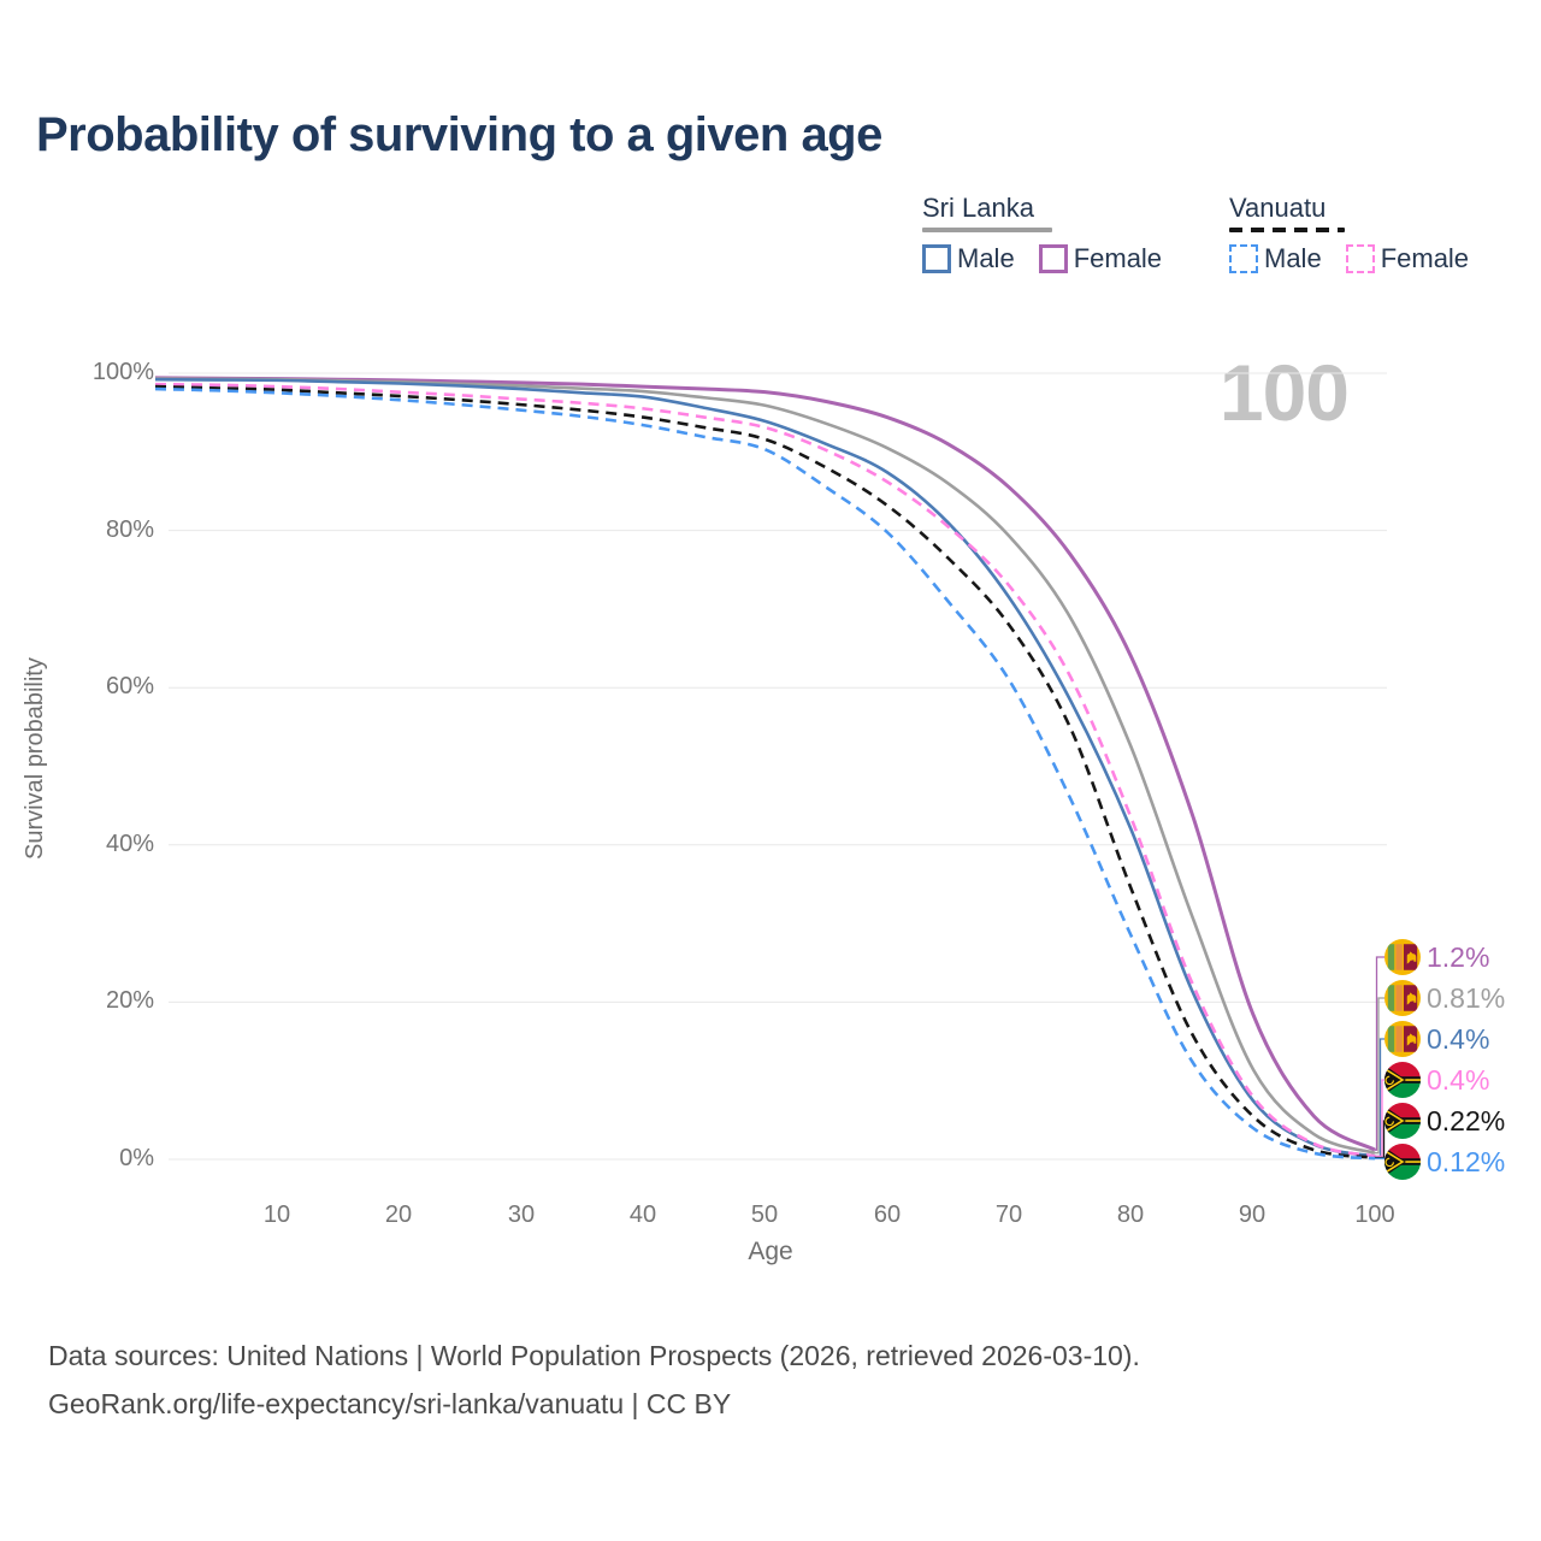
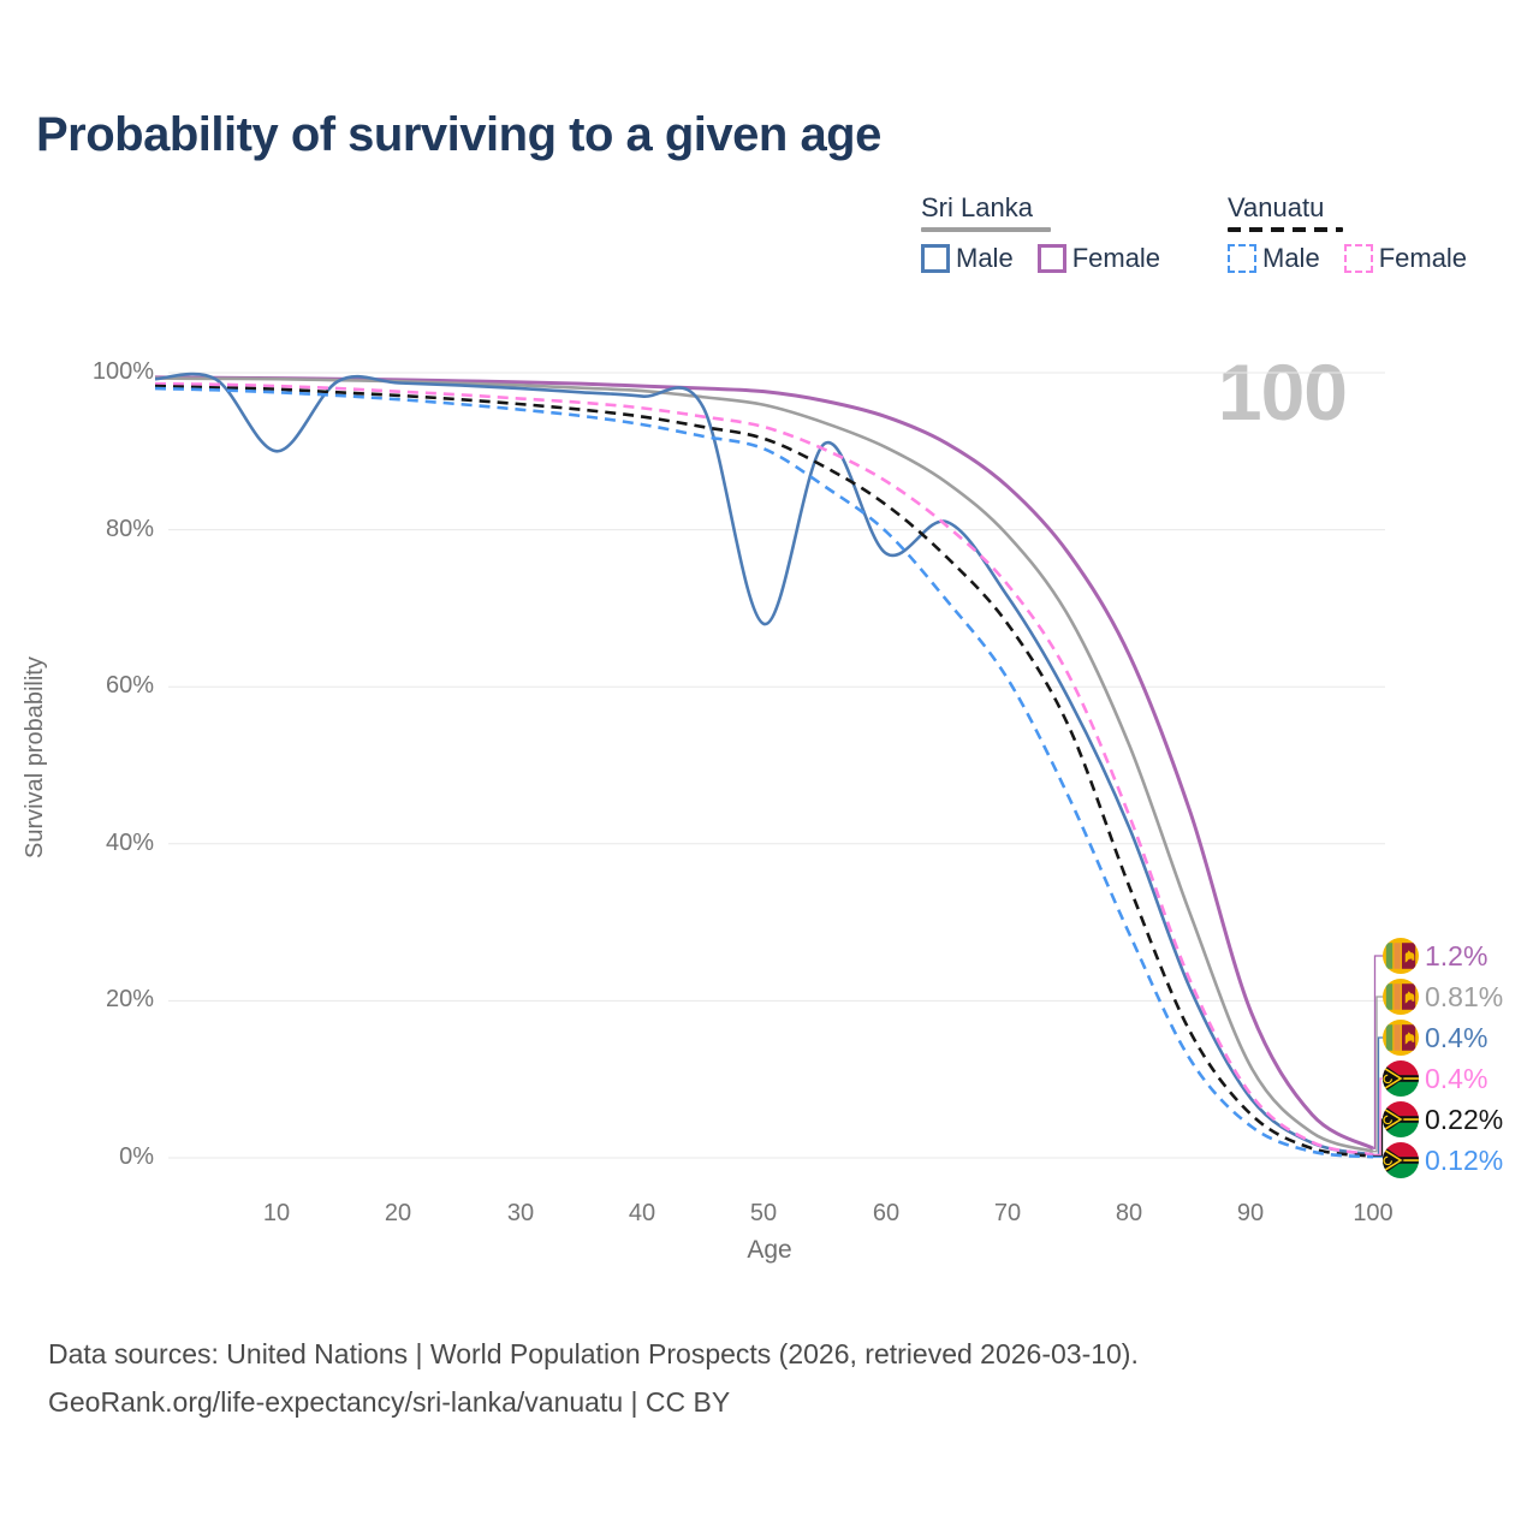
Sri Lanka Male/10: 99% -> 90%
Sri Lanka Male/50: 94% -> 68%
Sri Lanka Male/60: 87% -> 77%
